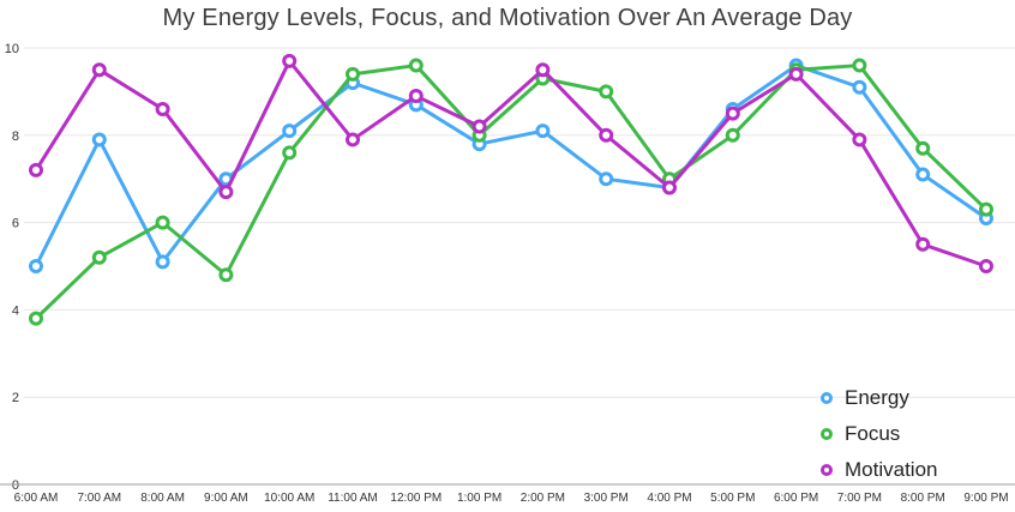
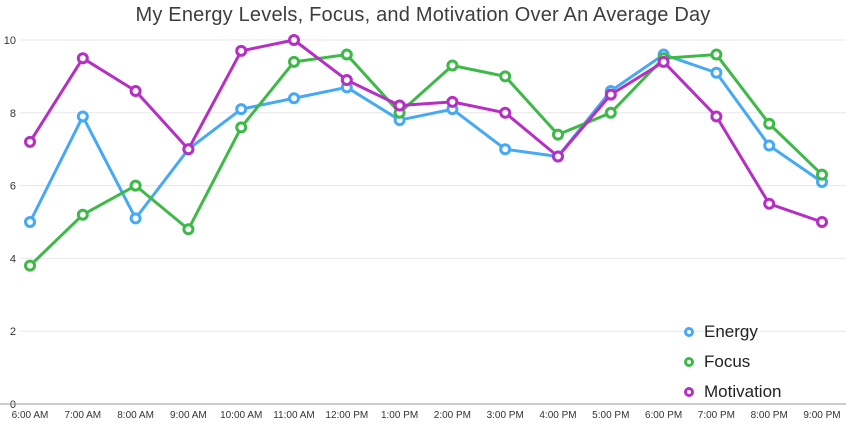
Motivation/9:00 AM: 6.7 -> 7.0
Energy/11:00 AM: 9.2 -> 8.4
Motivation/11:00 AM: 7.9 -> 10.0
Motivation/2:00 PM: 9.5 -> 8.3
Focus/4:00 PM: 7.0 -> 7.4
